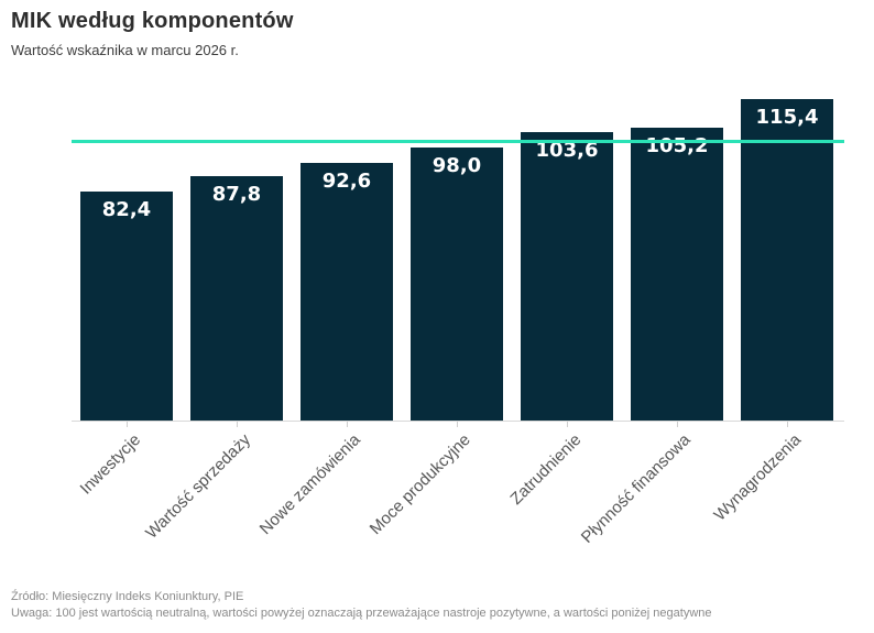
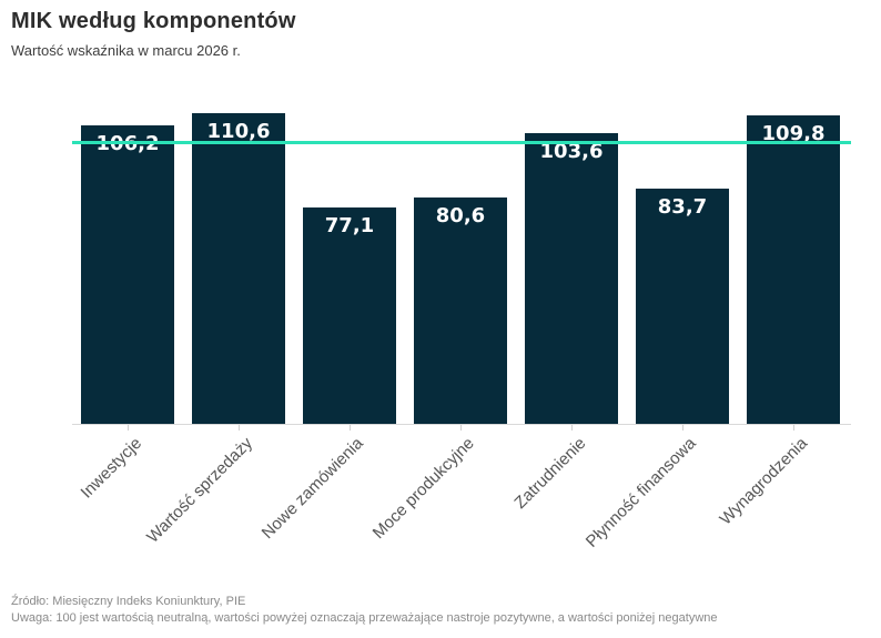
Inwestycje: 82,4 -> 106,2
Wartość sprzedaży: 87,8 -> 110,6
Nowe zamówienia: 92,6 -> 77,1
Moce produkcyjne: 98,0 -> 80,6
Płynność finansowa: 105,2 -> 83,7
Wynagrodzenia: 115,4 -> 109,8
